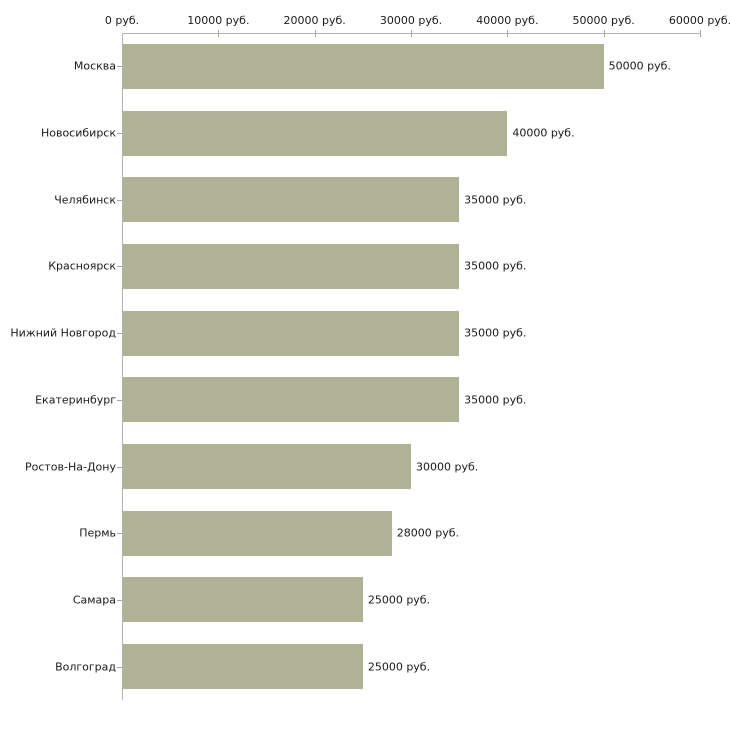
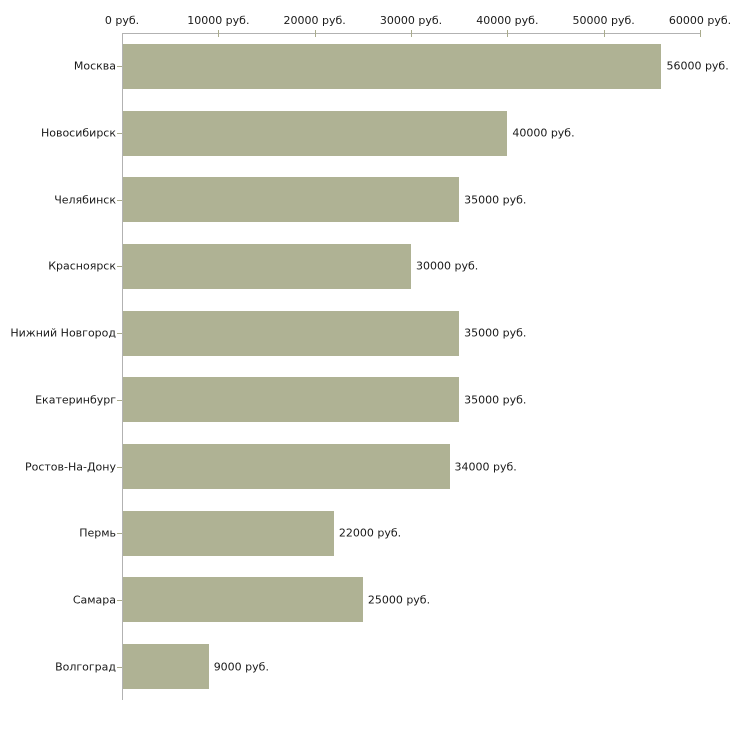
Москва: 50000 -> 56000
Красноярск: 35000 -> 30000
Ростов-На-Дону: 30000 -> 34000
Пермь: 28000 -> 22000
Волгоград: 25000 -> 9000
